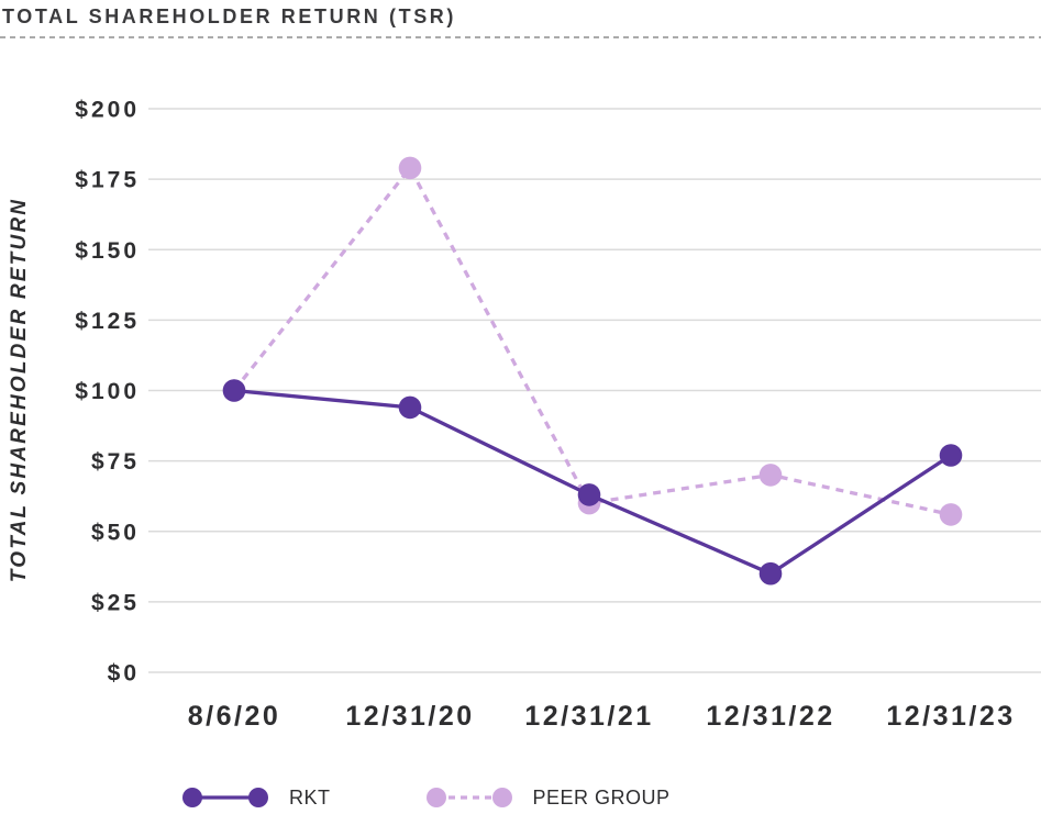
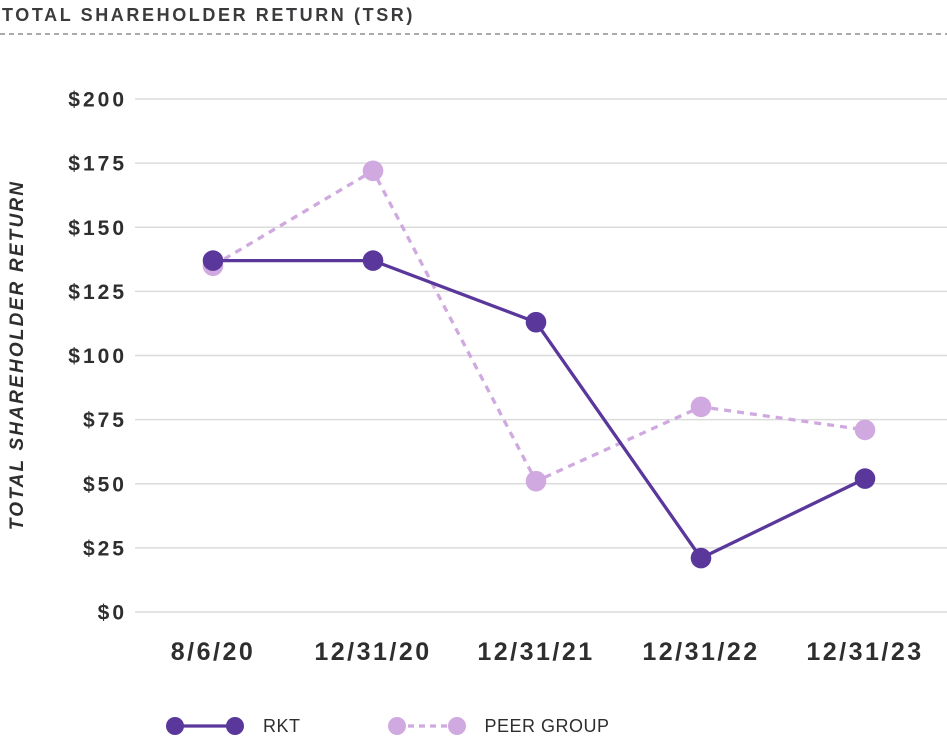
RKT/8/6/20: $100 -> $137
PEER GROUP/8/6/20: $100 -> $135
RKT/12/31/20: $94 -> $137
PEER GROUP/12/31/20: $179 -> $172
RKT/12/31/21: $63 -> $113
PEER GROUP/12/31/21: $60 -> $51
RKT/12/31/22: $35 -> $21
PEER GROUP/12/31/22: $70 -> $80
RKT/12/31/23: $77 -> $52
PEER GROUP/12/31/23: $56 -> $71
